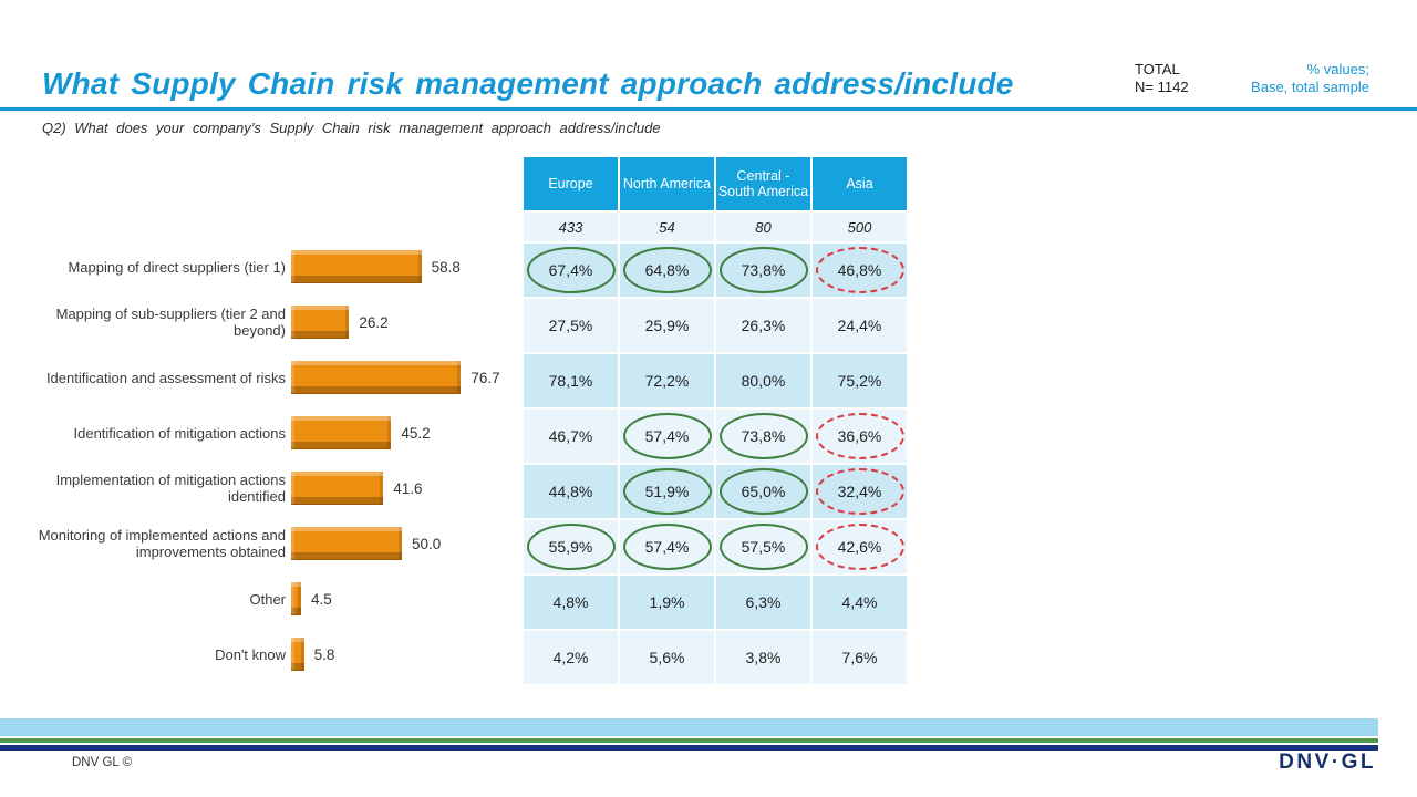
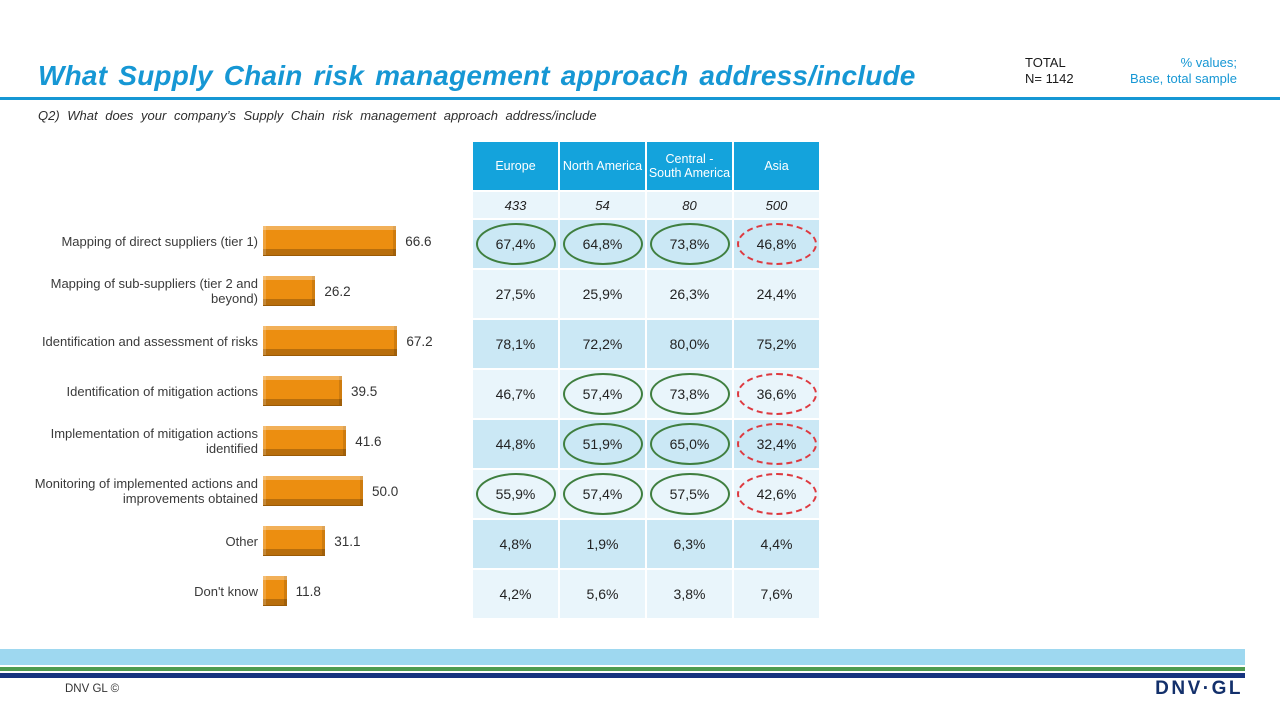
Mapping of direct suppliers (tier 1): 58.8 -> 66.6
Identification and assessment of risks: 76.7 -> 67.2
Identification of mitigation actions: 45.2 -> 39.5
Other: 4.5 -> 31.1
Don't know: 5.8 -> 11.8
